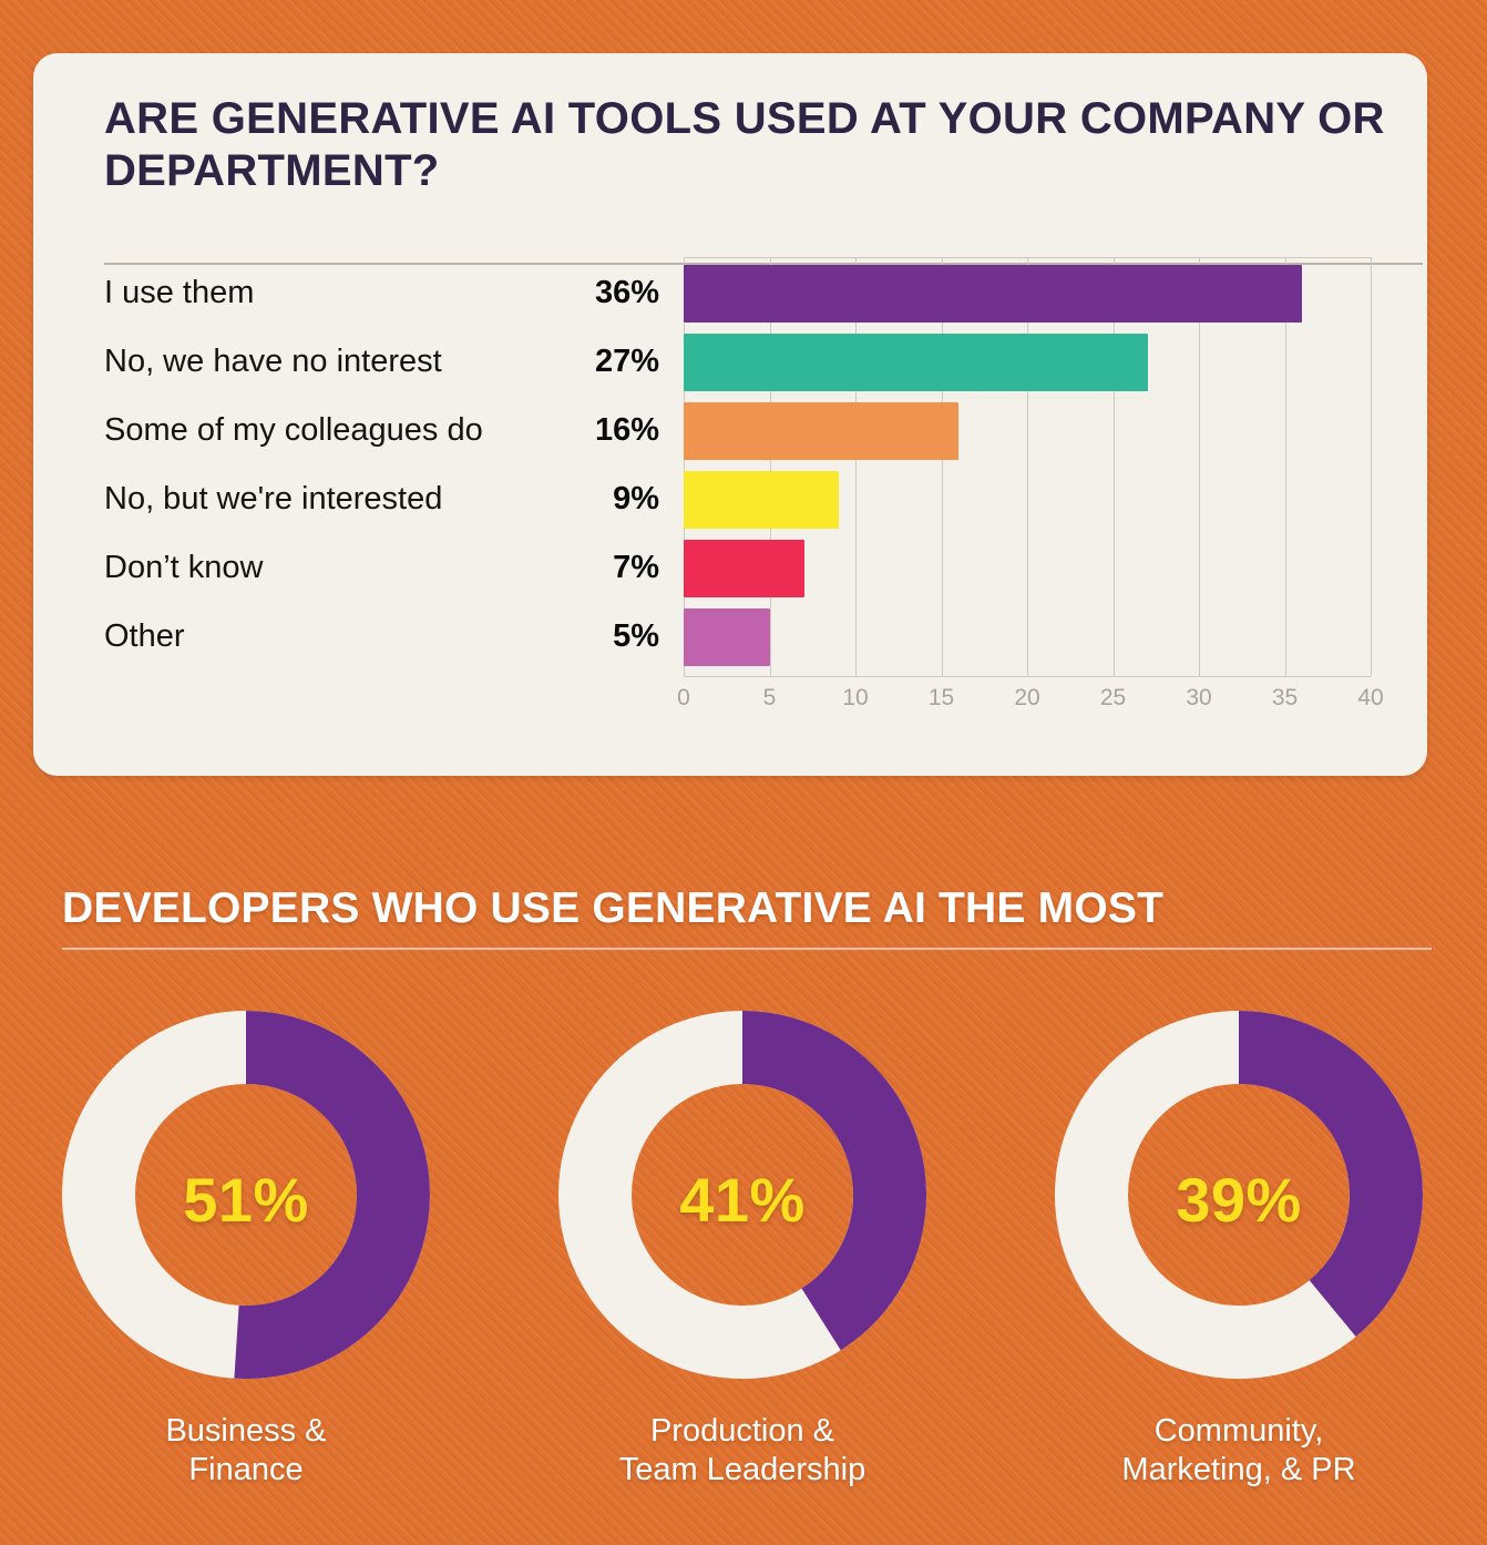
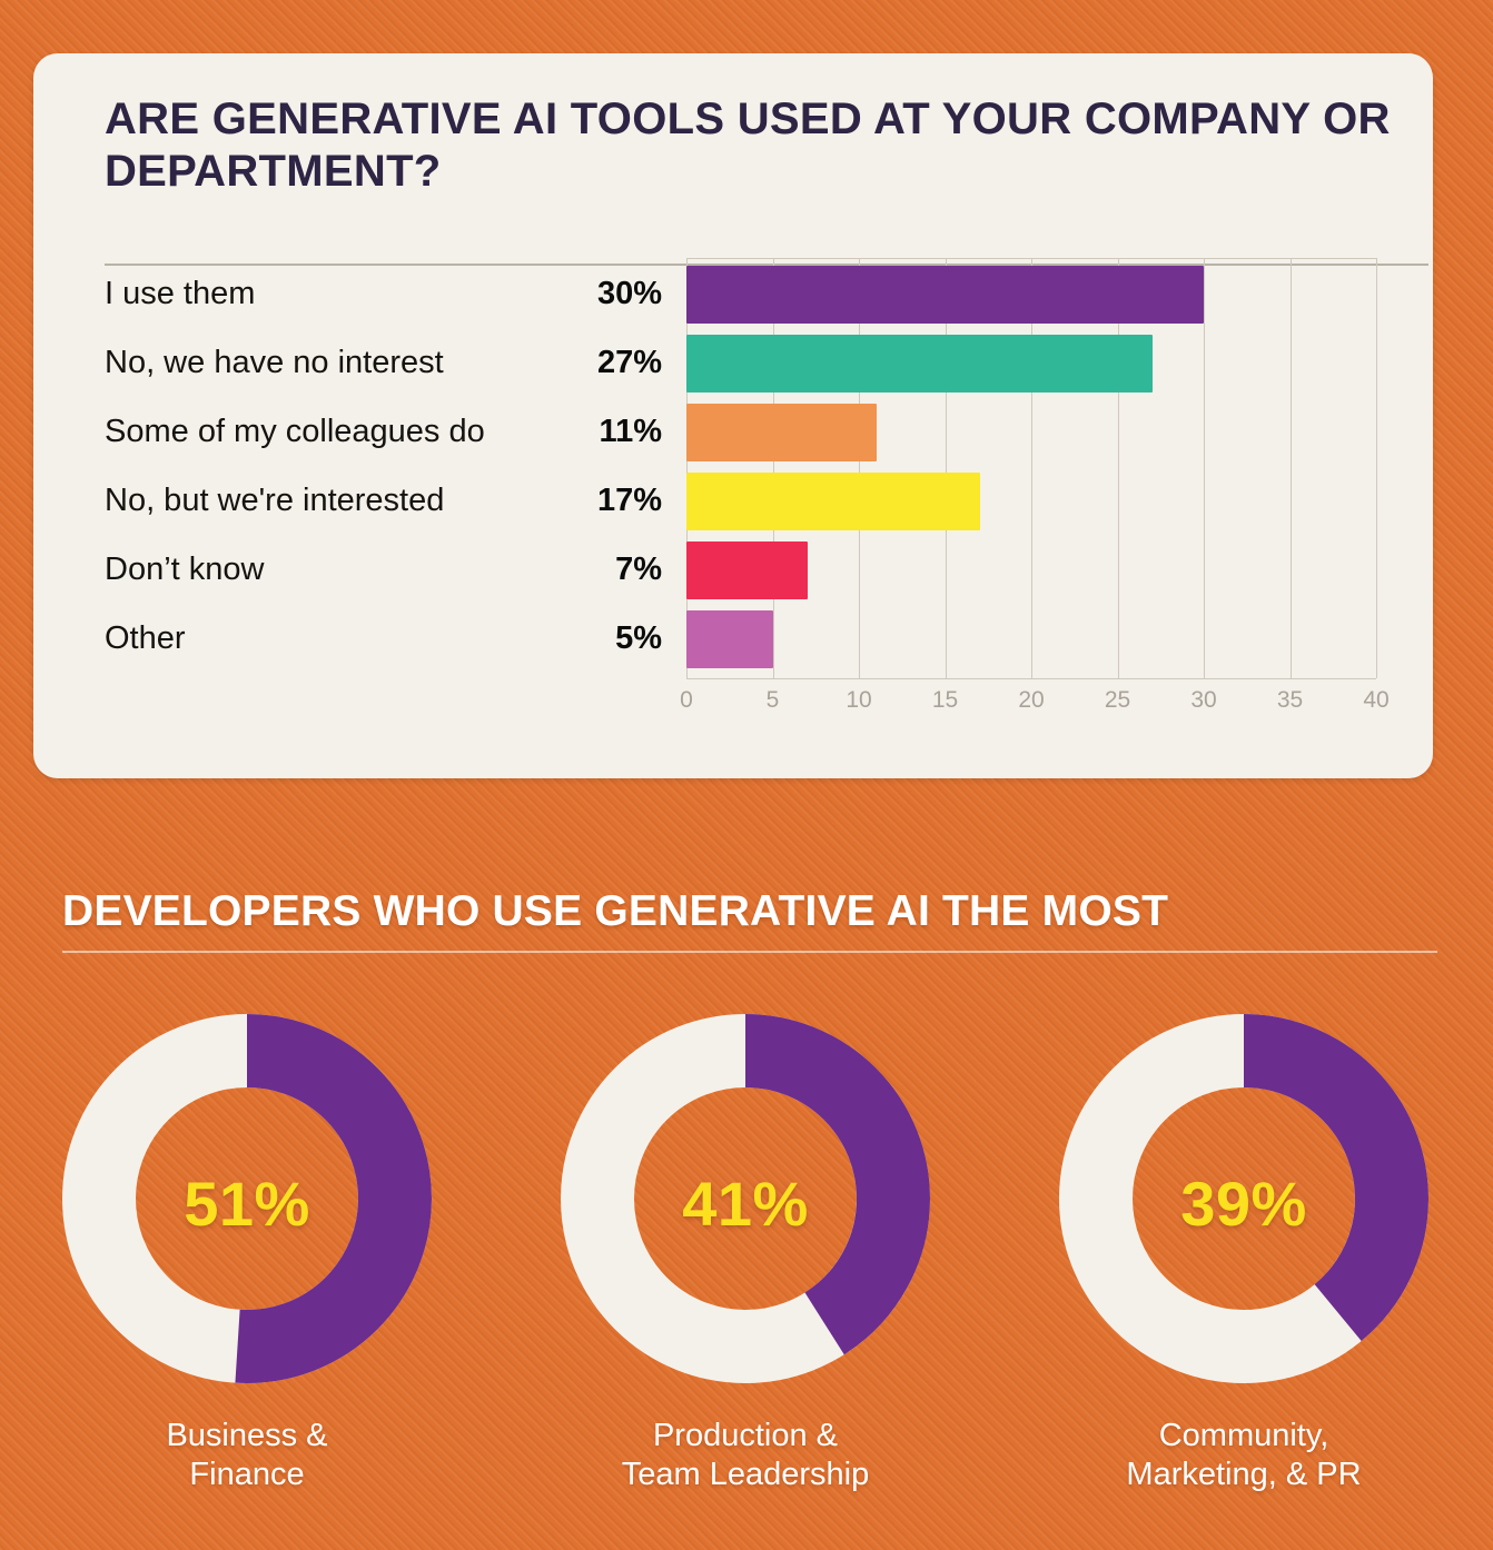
I use them: 36% -> 30%
Some of my colleagues do: 16% -> 11%
No, but we're interested: 9% -> 17%
